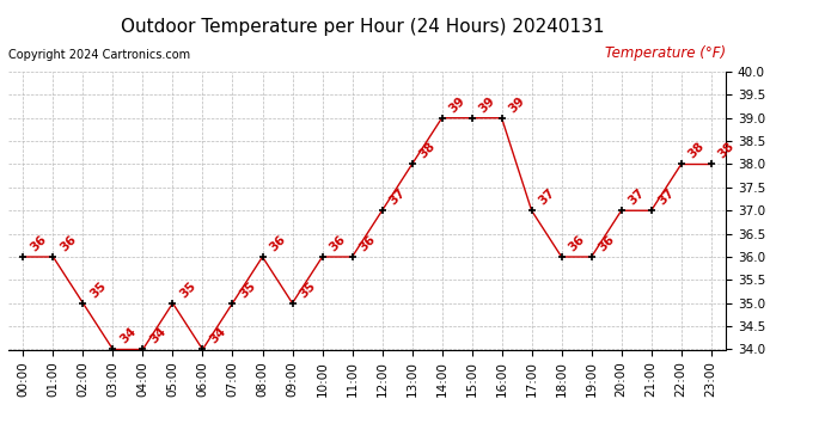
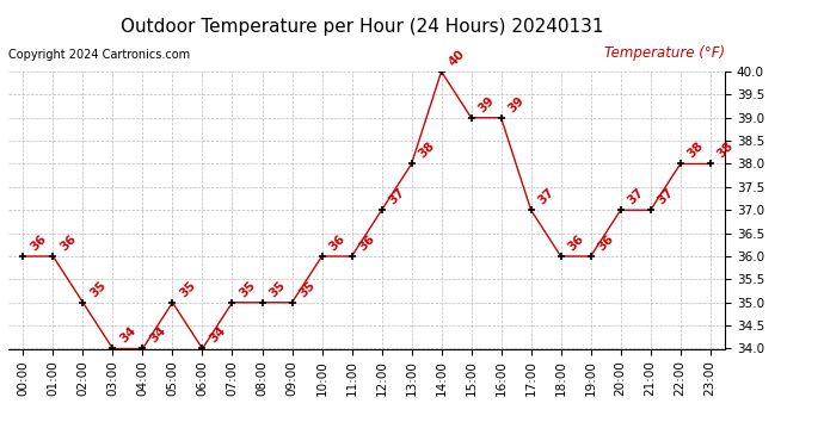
08:00: 36 -> 35
14:00: 39 -> 40
